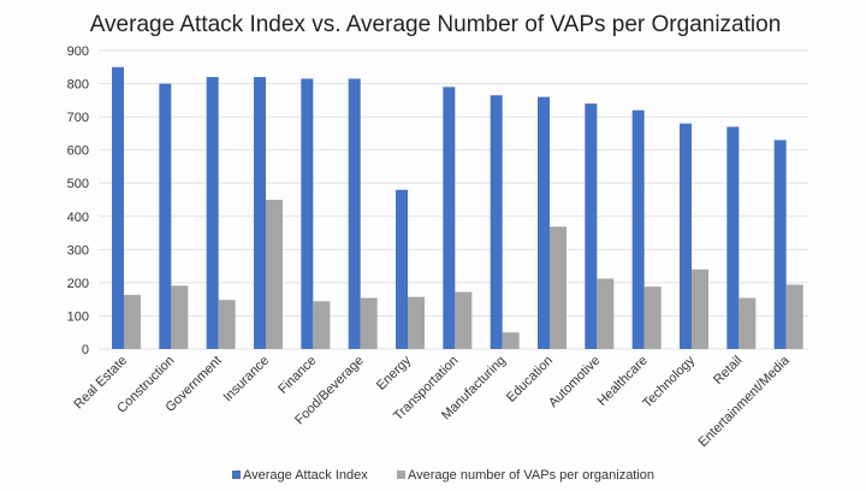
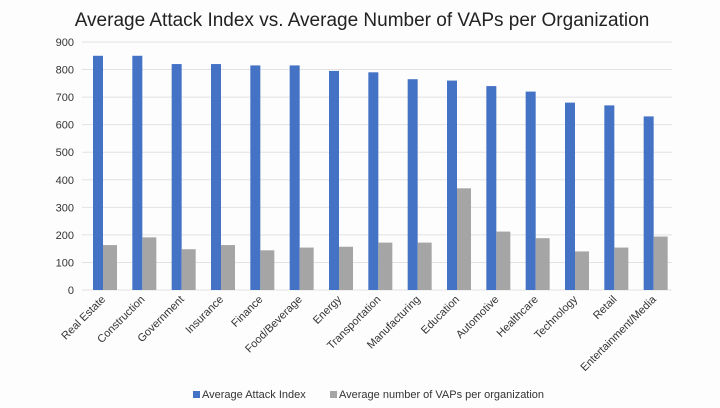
Average Attack Index/Construction: 800 -> 850
Average number of VAPs per organization/Insurance: 450 -> 160
Average Attack Index/Energy: 480 -> 800
Average number of VAPs per organization/Manufacturing: 50 -> 170
Average number of VAPs per organization/Technology: 240 -> 140
